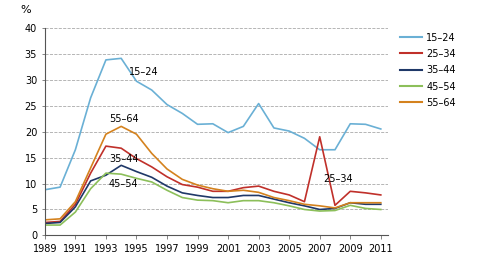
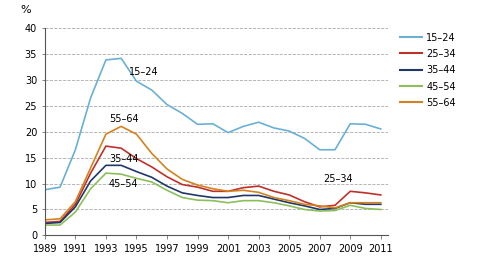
35–44/1993: 11.6 -> 13.5
15–24/2003: 25.4 -> 21.8
25–34/2007: 19.0 -> 5.5
